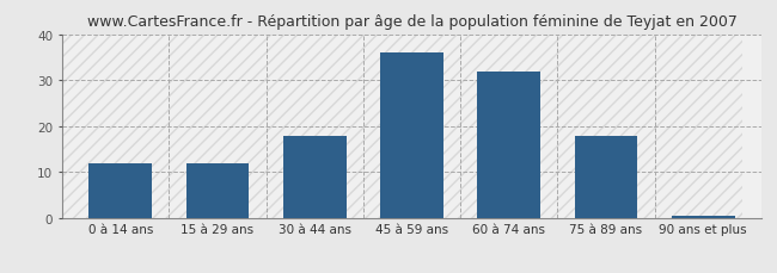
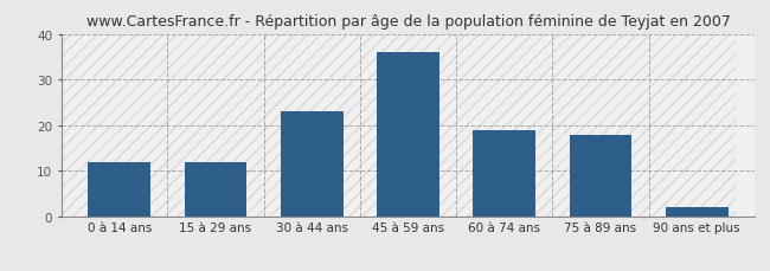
30 à 44 ans: 18.0 -> 23.0
60 à 74 ans: 32.0 -> 19.0
90 ans et plus: 0.5 -> 2.0
